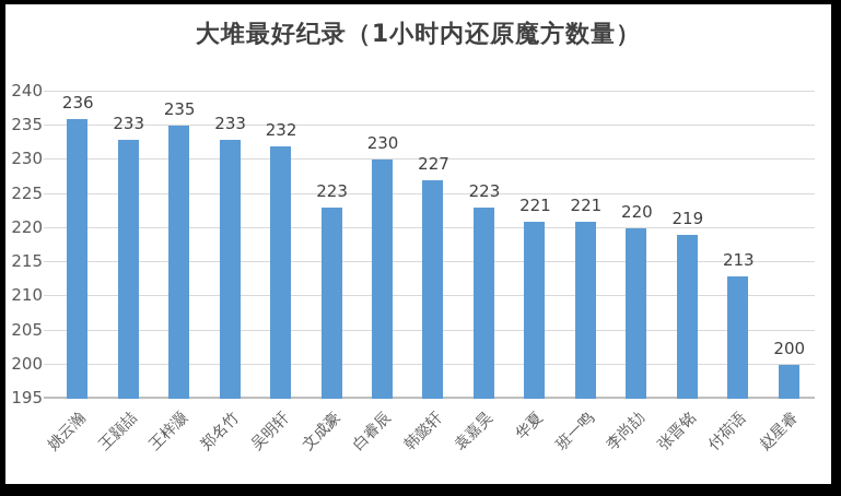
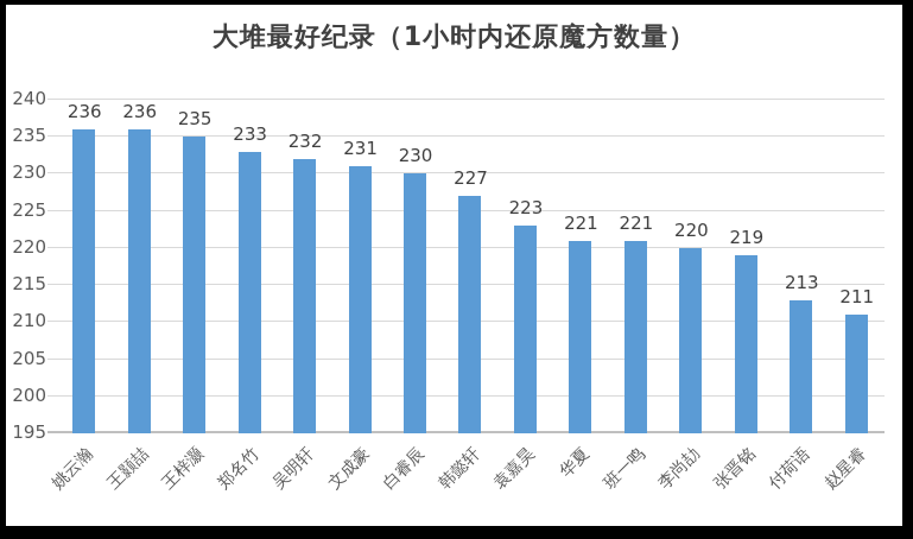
王颢喆: 233 -> 236
文成豪: 223 -> 231
赵星睿: 200 -> 211
